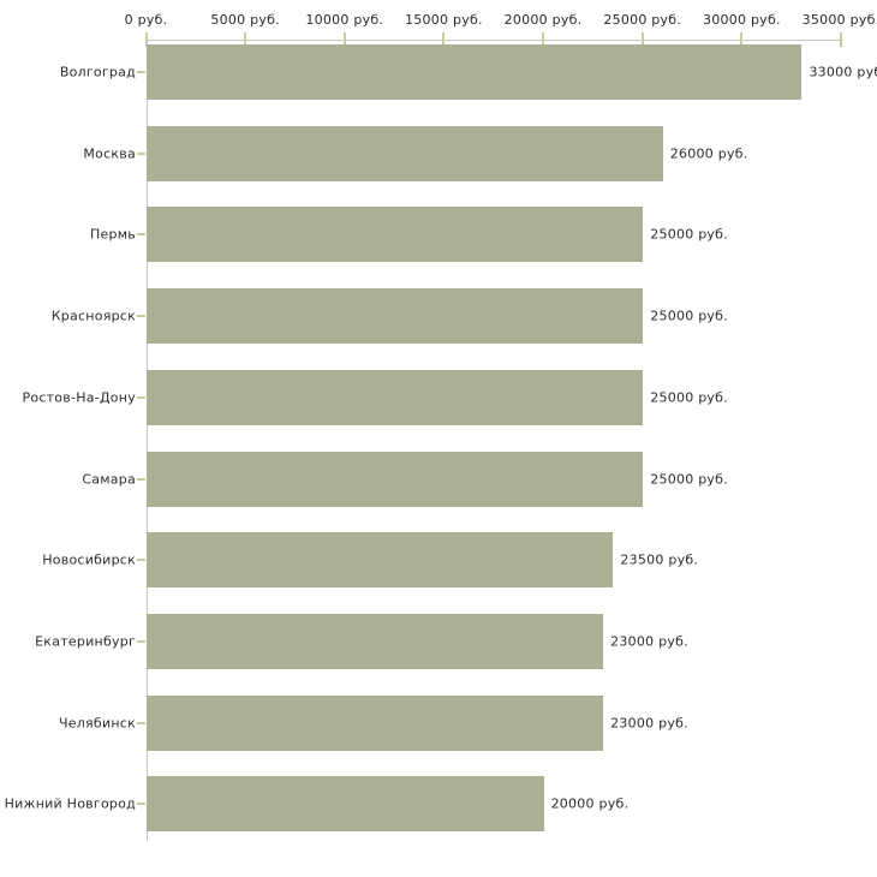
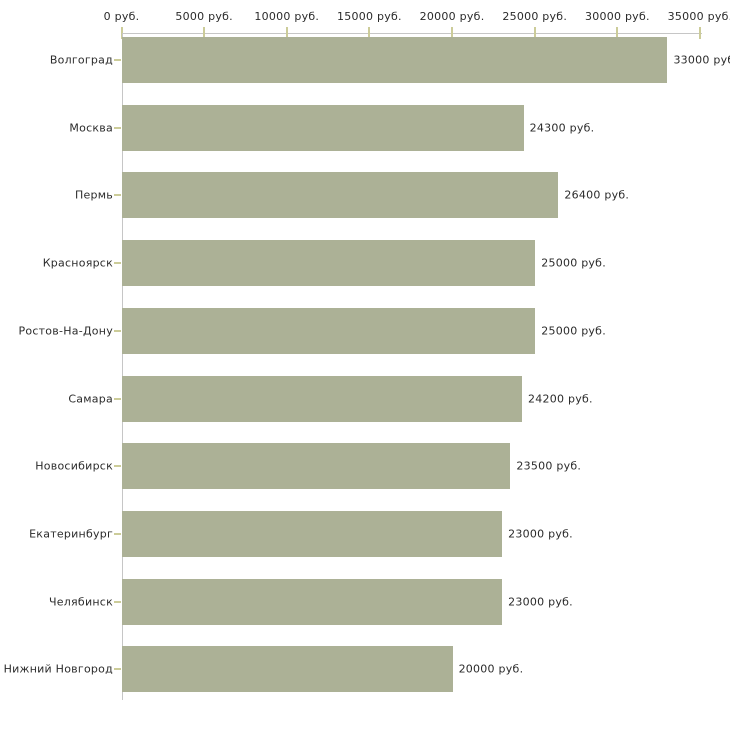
Москва: 26000 -> 24300
Пермь: 25000 -> 26400
Самара: 25000 -> 24200
